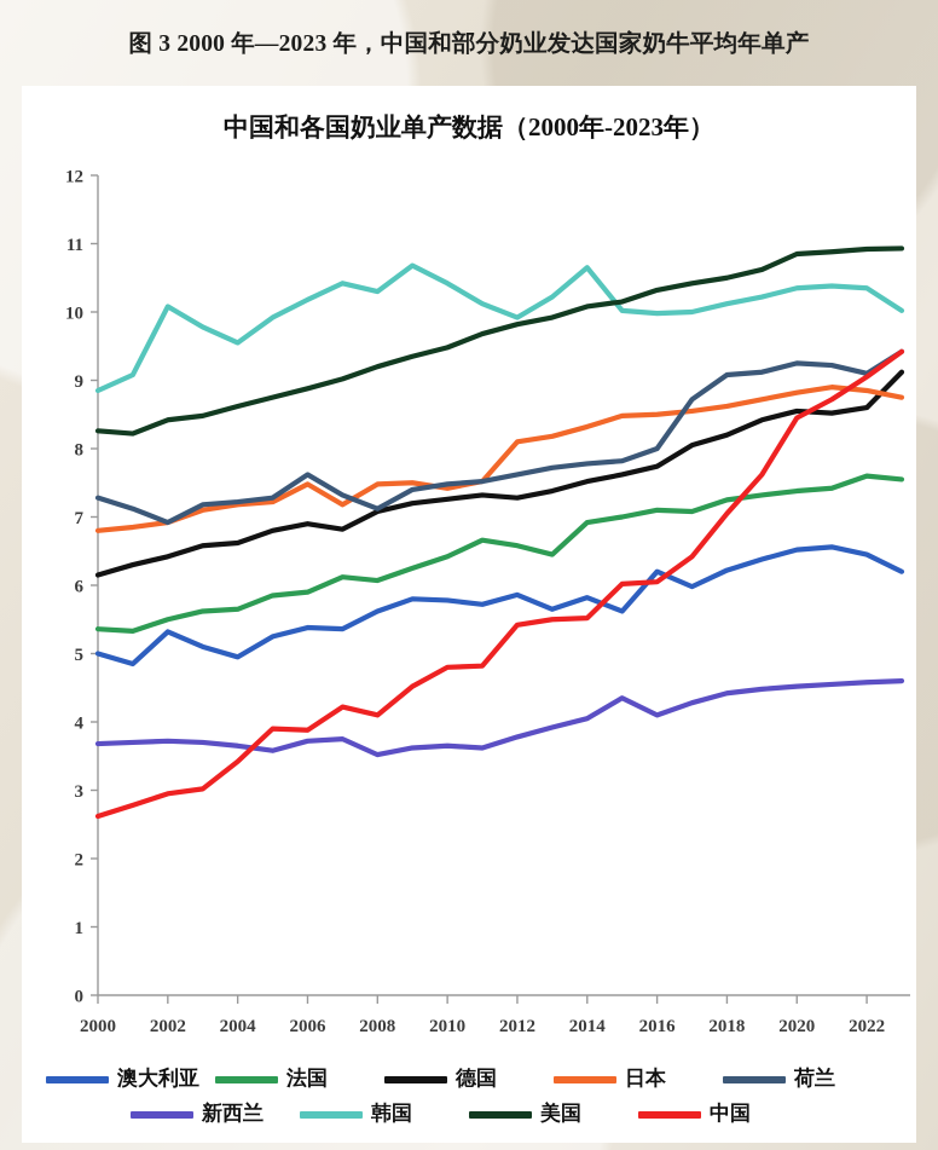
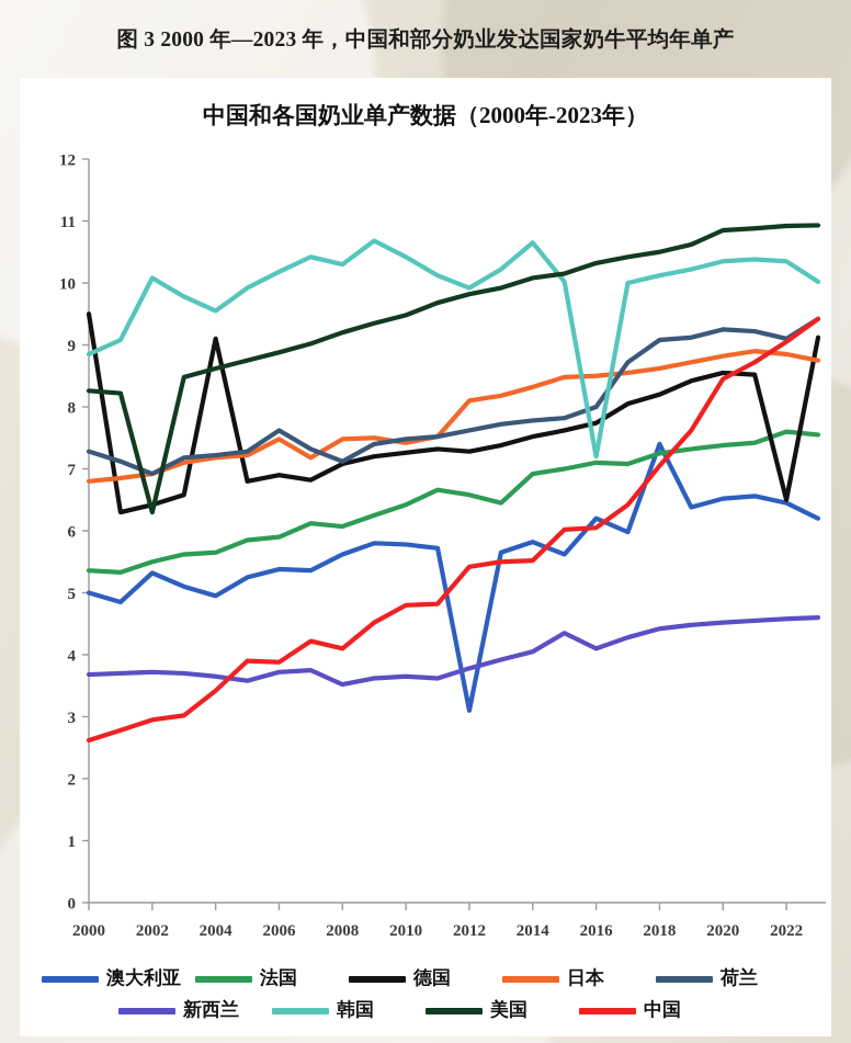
德国/2000: 6.2 -> 9.5
美国/2002: 8.4 -> 6.3
德国/2004: 6.6 -> 9.1
澳大利亚/2012: 5.9 -> 3.1
韩国/2016: 10.0 -> 7.2
澳大利亚/2018: 6.2 -> 7.4
德国/2022: 8.6 -> 6.5
